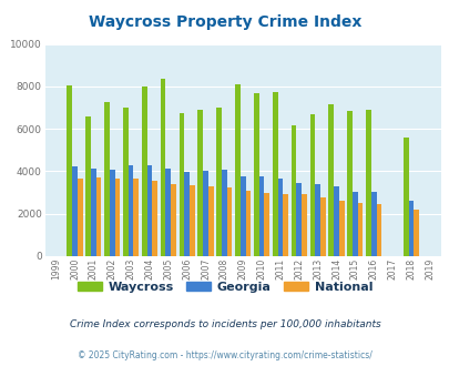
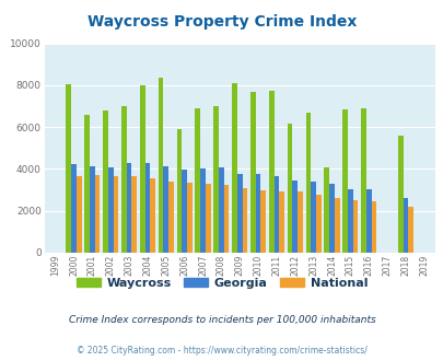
Waycross/2002: 7200 -> 6800
Waycross/2006: 6800 -> 5900
Waycross/2014: 7200 -> 4100
